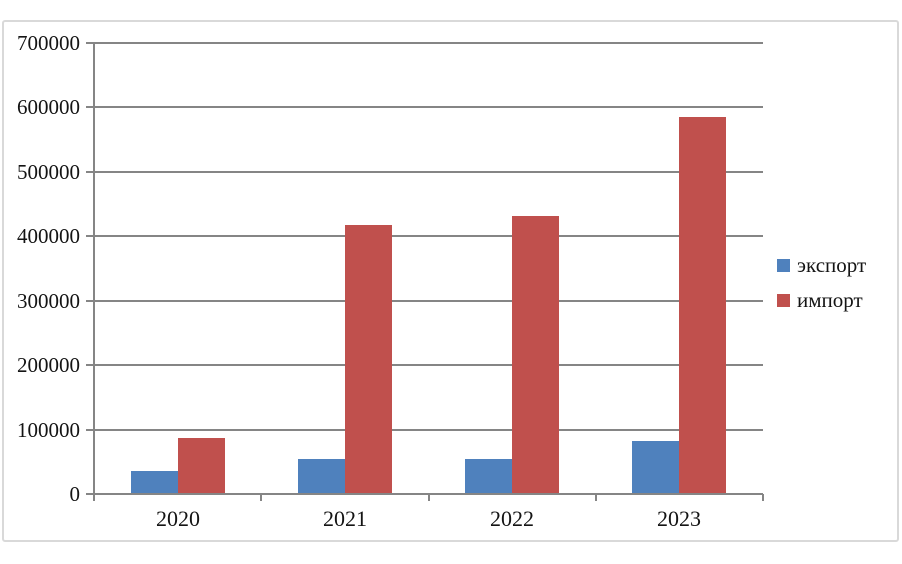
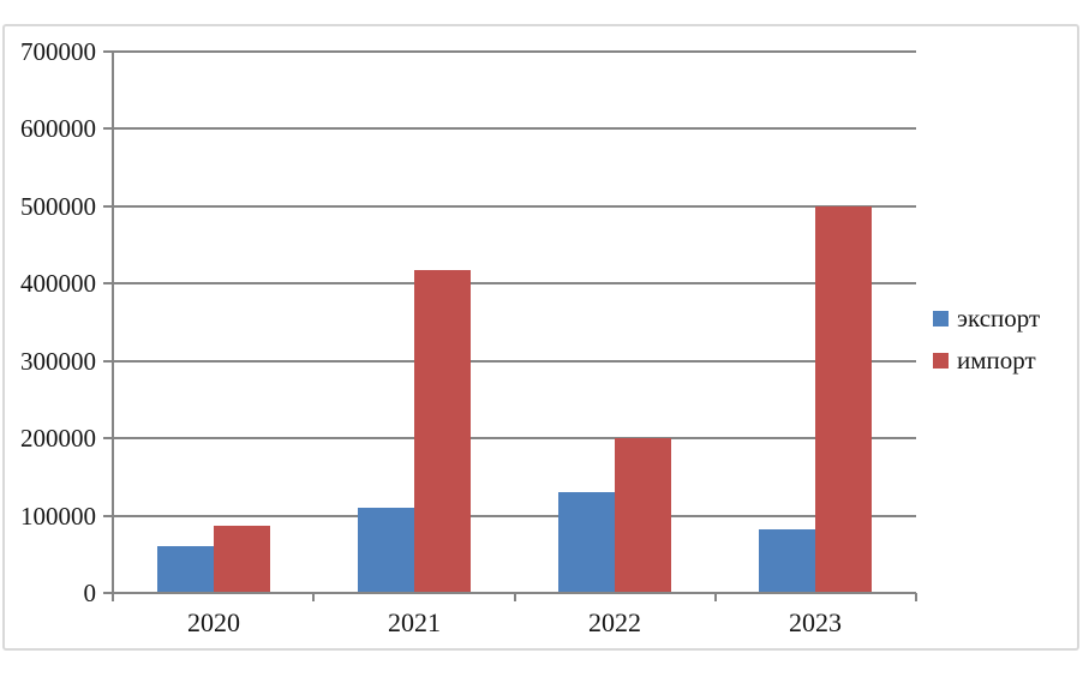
экспорт/2020: 40000 -> 60000
экспорт/2021: 60000 -> 110000
экспорт/2022: 60000 -> 130000
импорт/2022: 430000 -> 200000
импорт/2023: 580000 -> 500000
